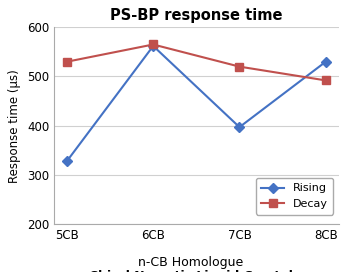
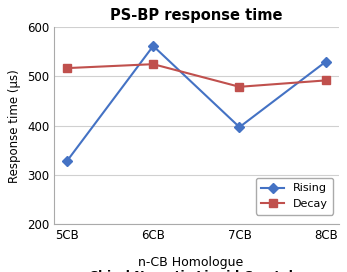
Decay/5CB: 530 -> 517
Decay/6CB: 565 -> 525
Decay/7CB: 520 -> 479
